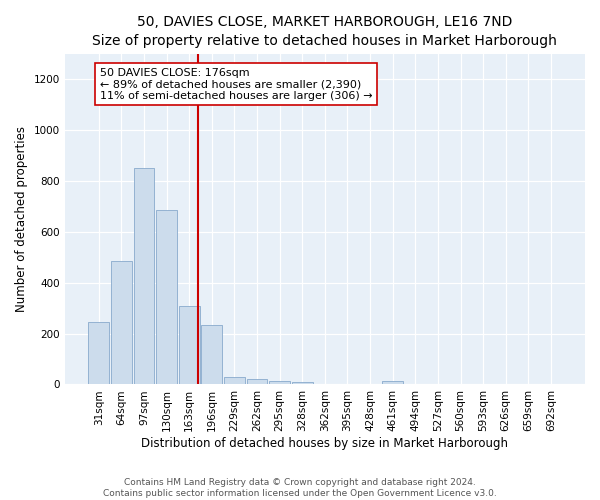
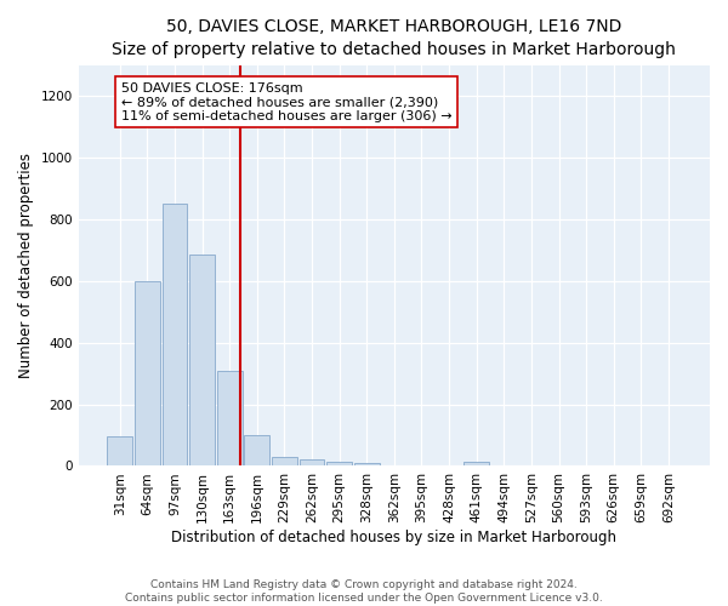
31sqm: 245 -> 97
64sqm: 485 -> 600
196sqm: 235 -> 100
